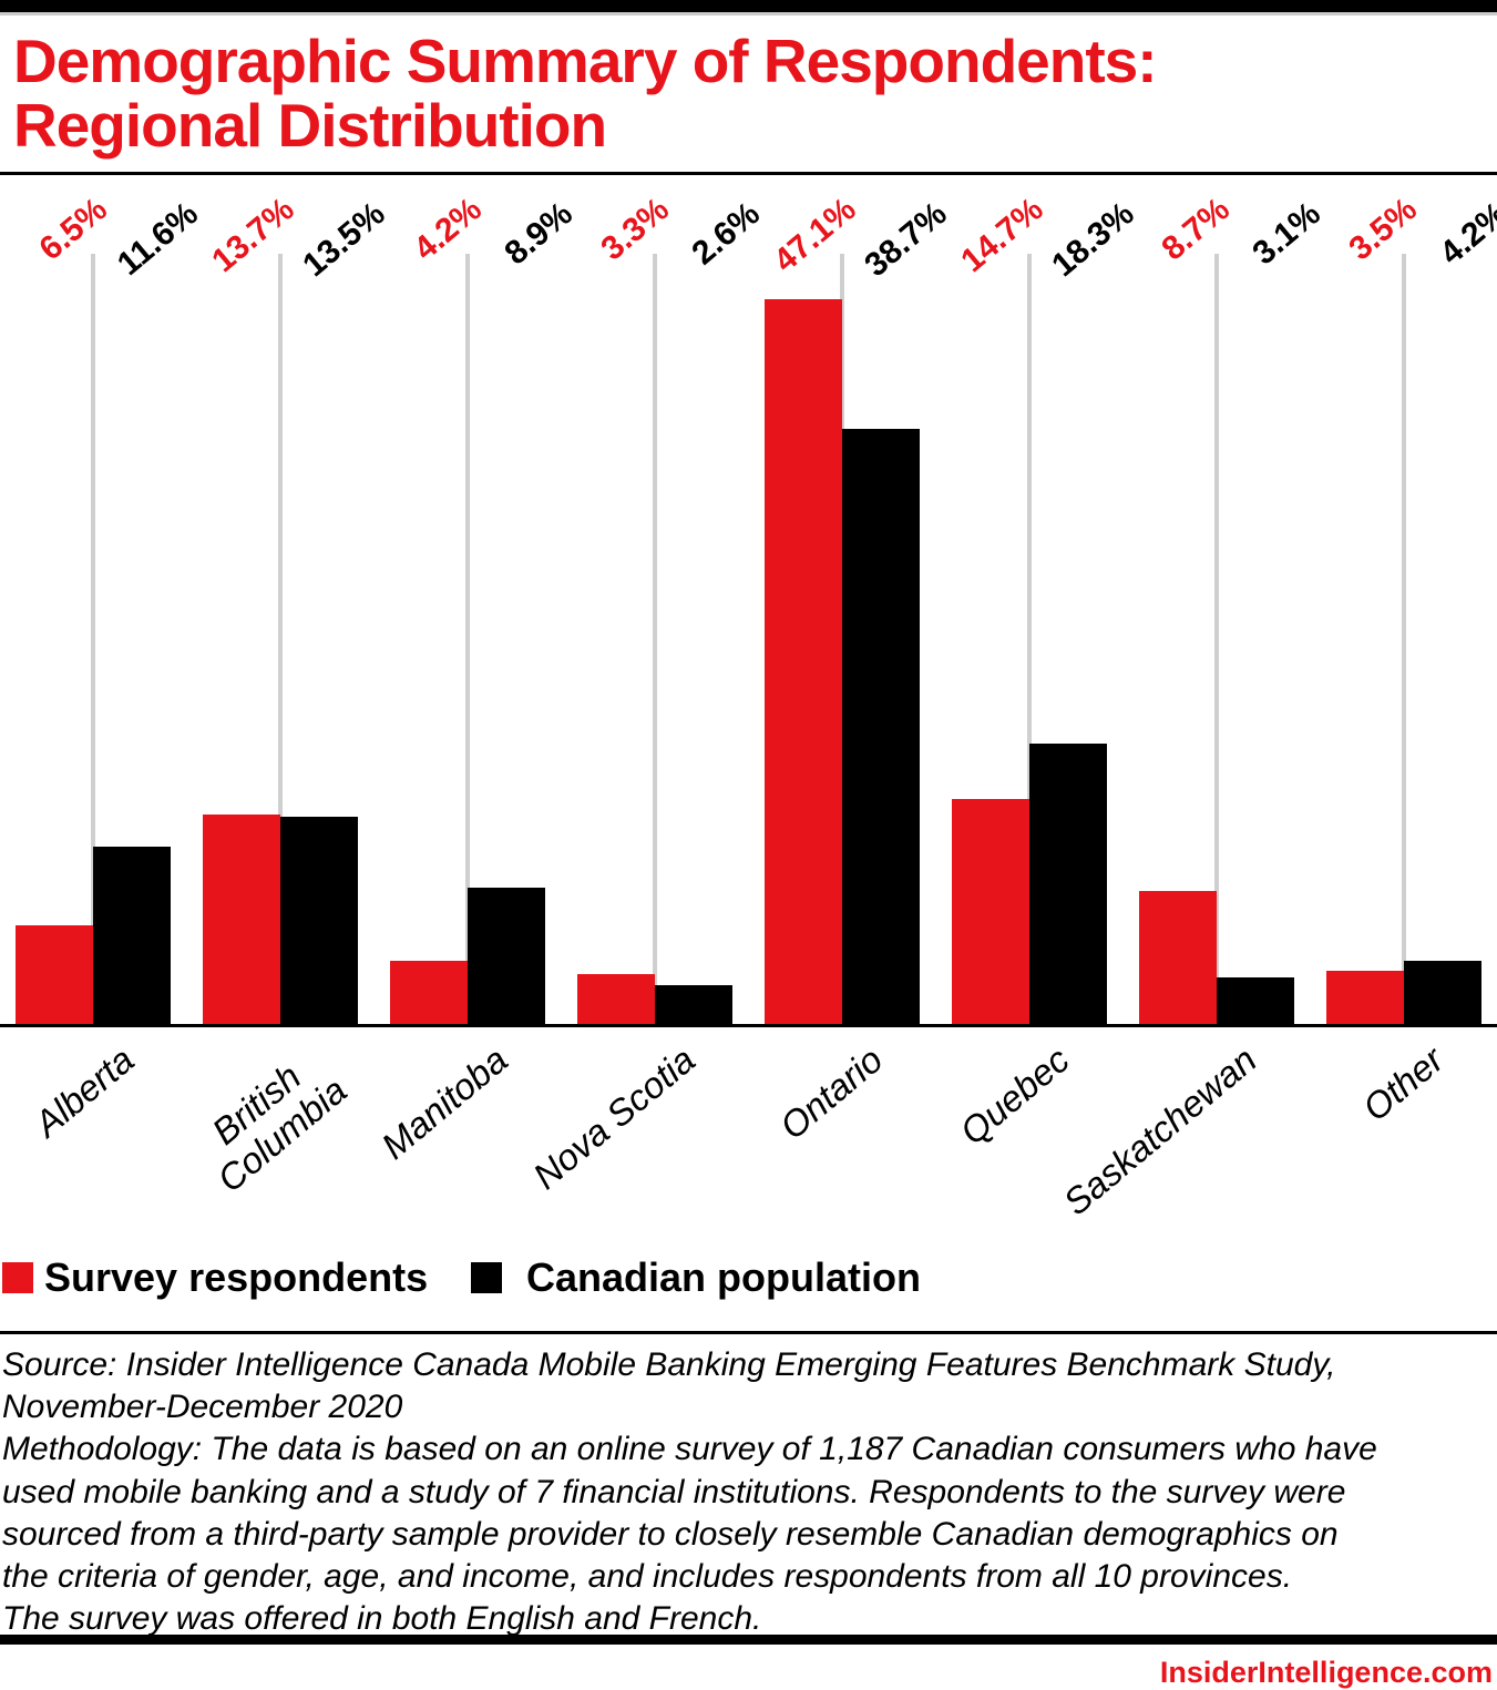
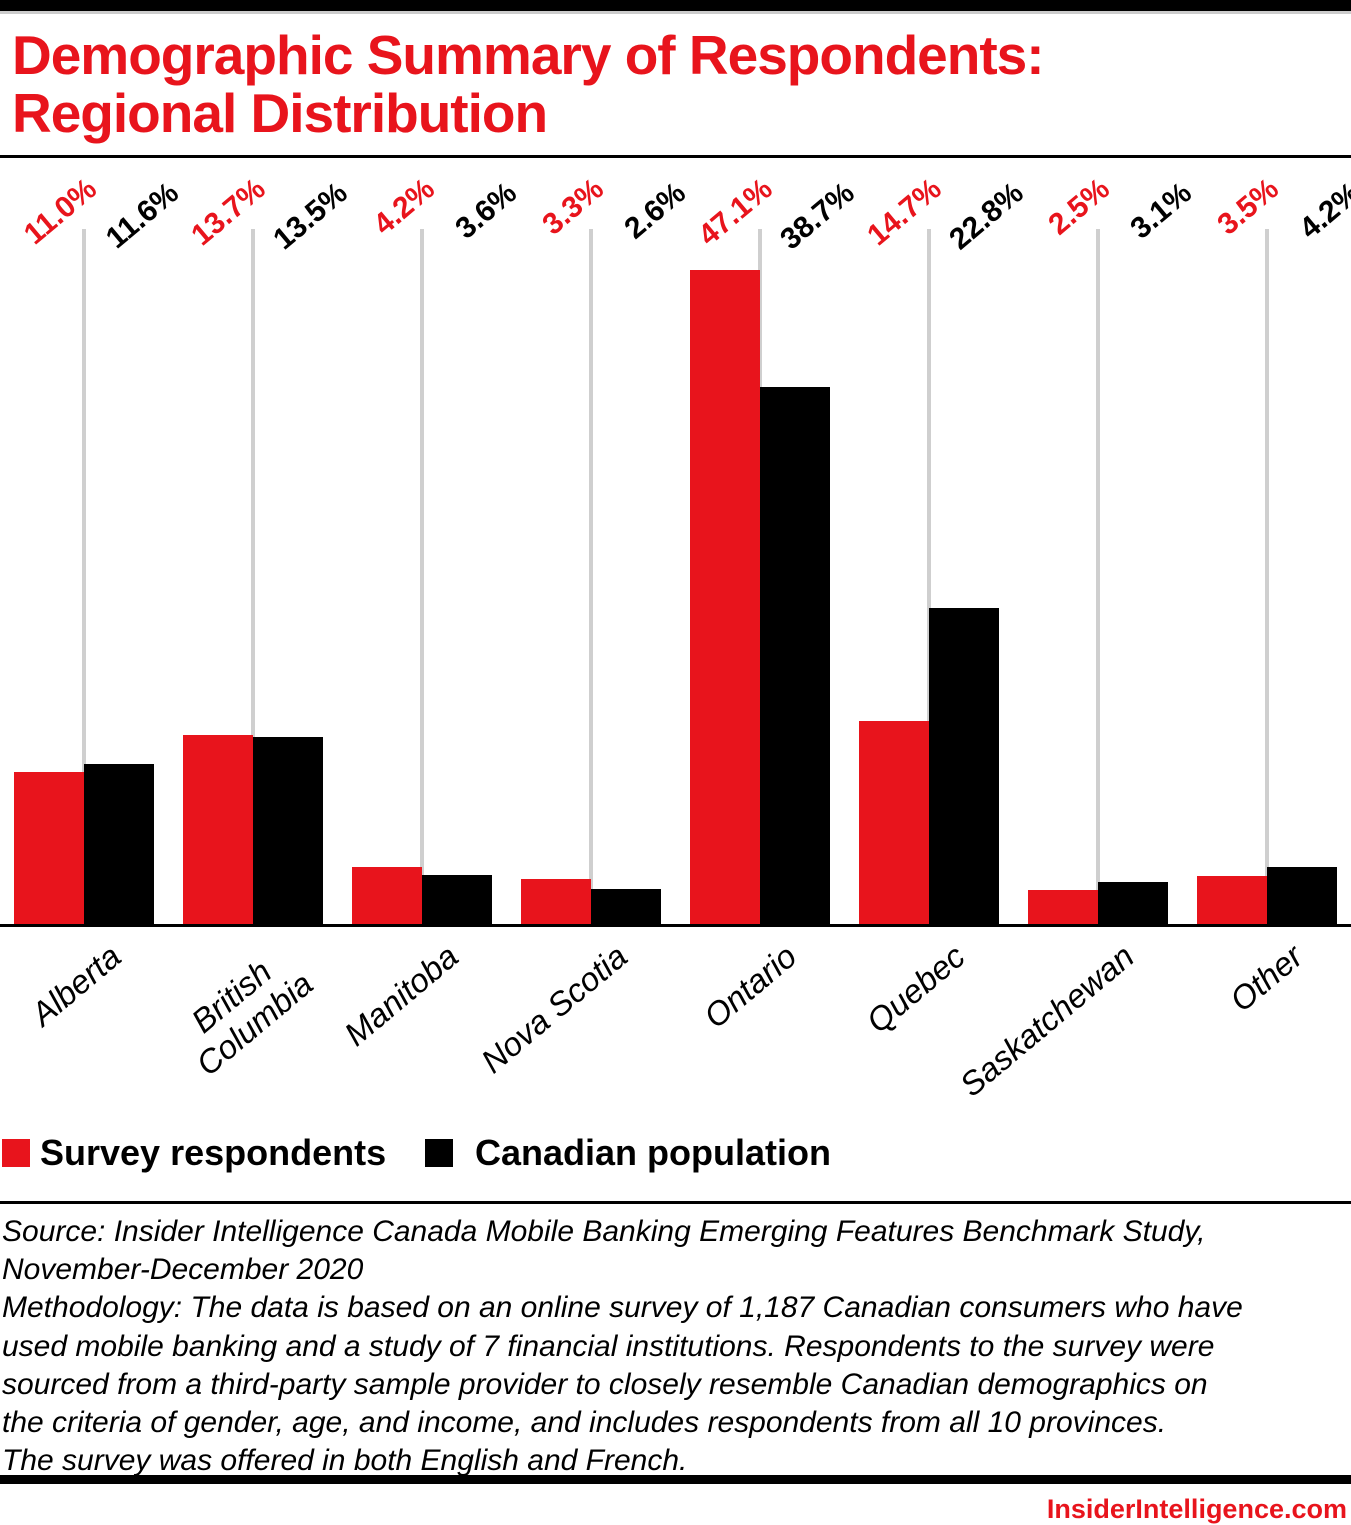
Survey respondents/Alberta: 6.5% -> 11.0%
Canadian population/Manitoba: 8.9% -> 3.6%
Canadian population/Quebec: 18.3% -> 22.8%
Survey respondents/Saskatchewan: 8.7% -> 2.5%
